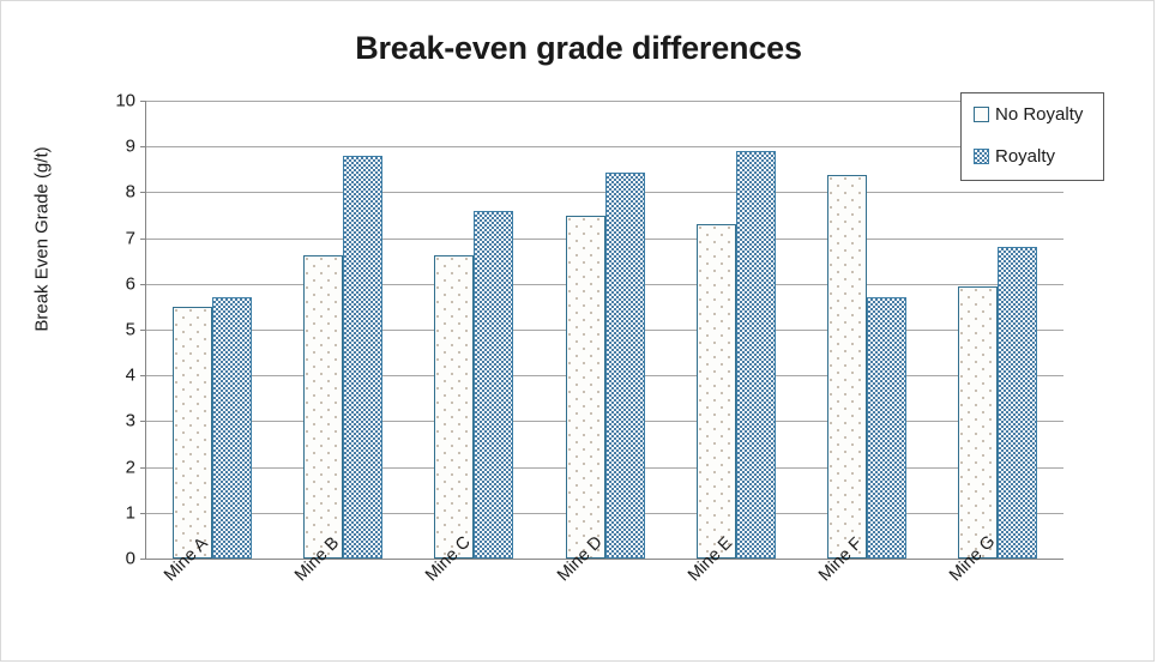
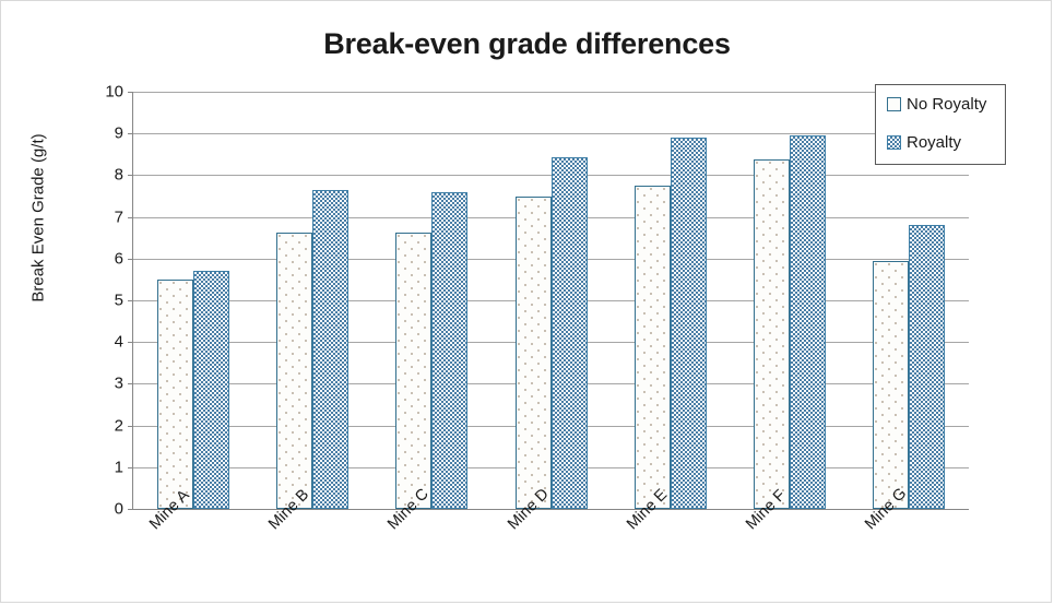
Royalty/Mine B: 8.8 -> 7.7
No Royalty/Mine E: 7.3 -> 7.8
Royalty/Mine F: 5.7 -> 8.9
